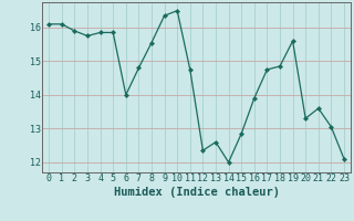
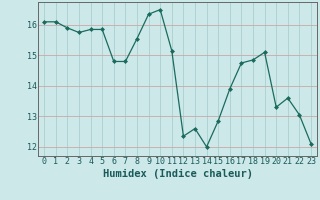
6: 14.00 -> 14.80
11: 14.75 -> 15.15
19: 15.60 -> 15.10
